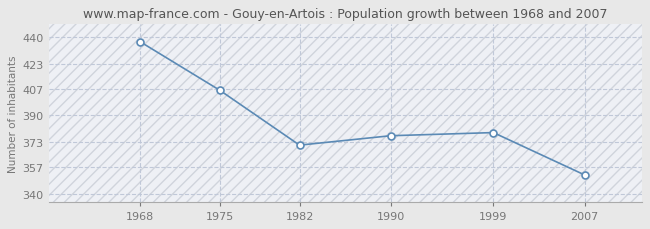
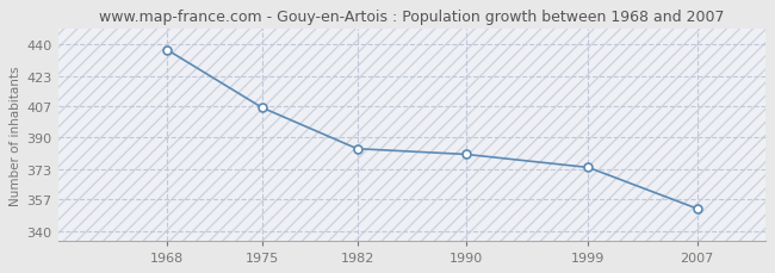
1982: 371 -> 384
1990: 377 -> 381
1999: 379 -> 374
